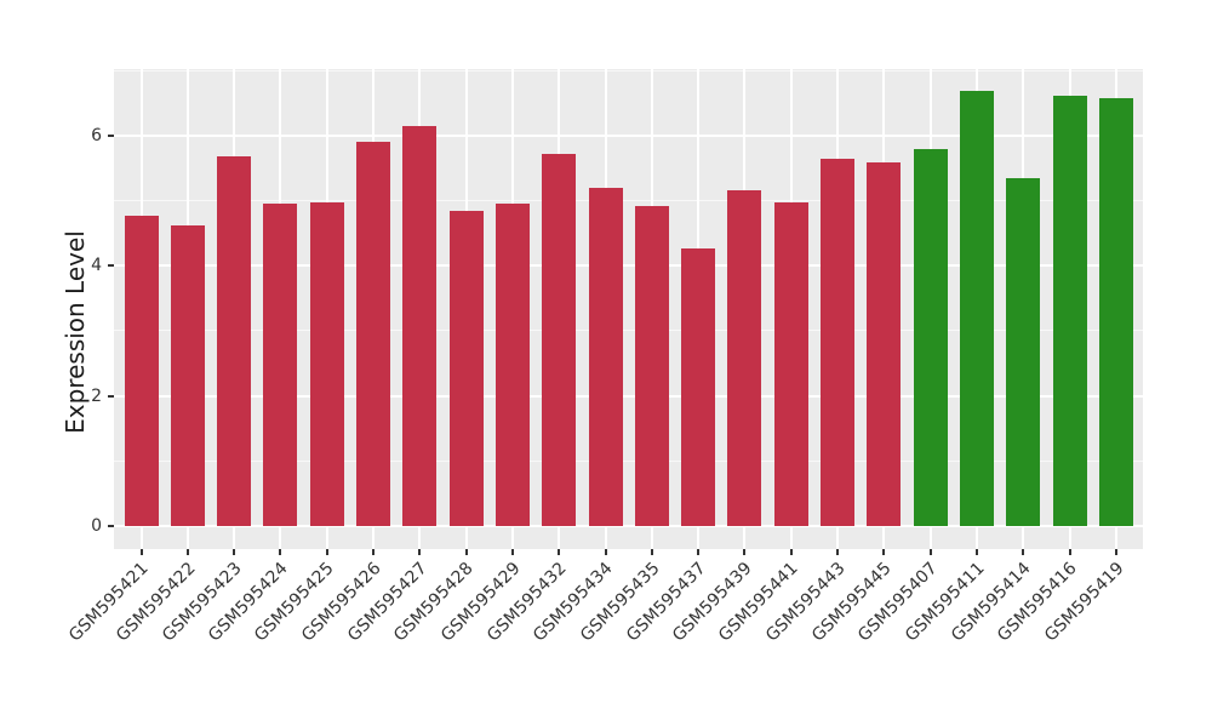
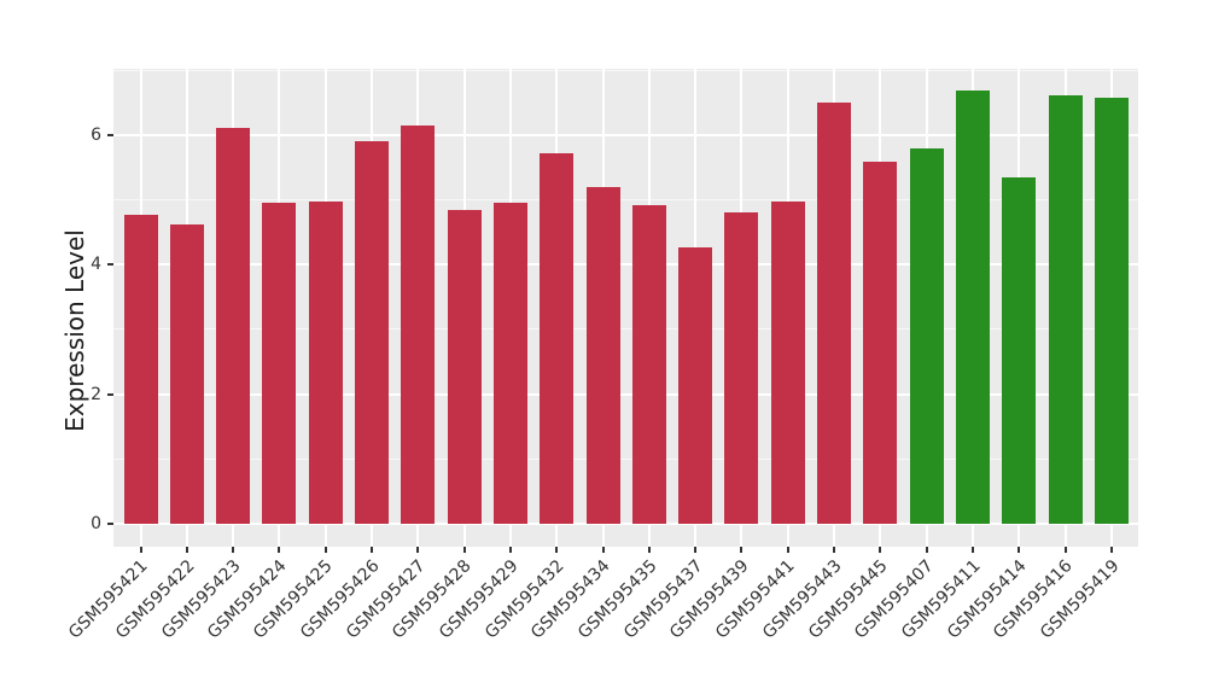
GSM595423: 5.7 -> 6.1
GSM595439: 5.2 -> 4.8
GSM595443: 5.6 -> 6.5
